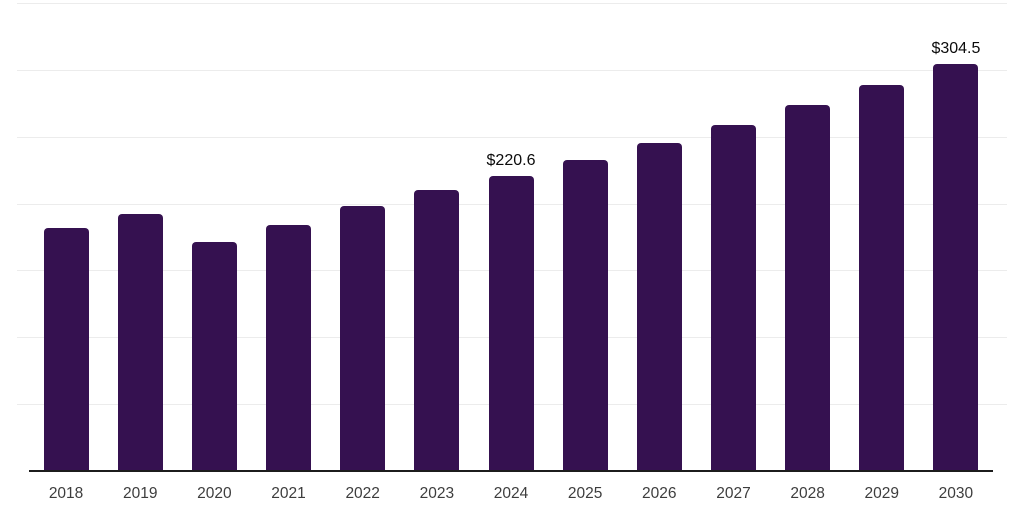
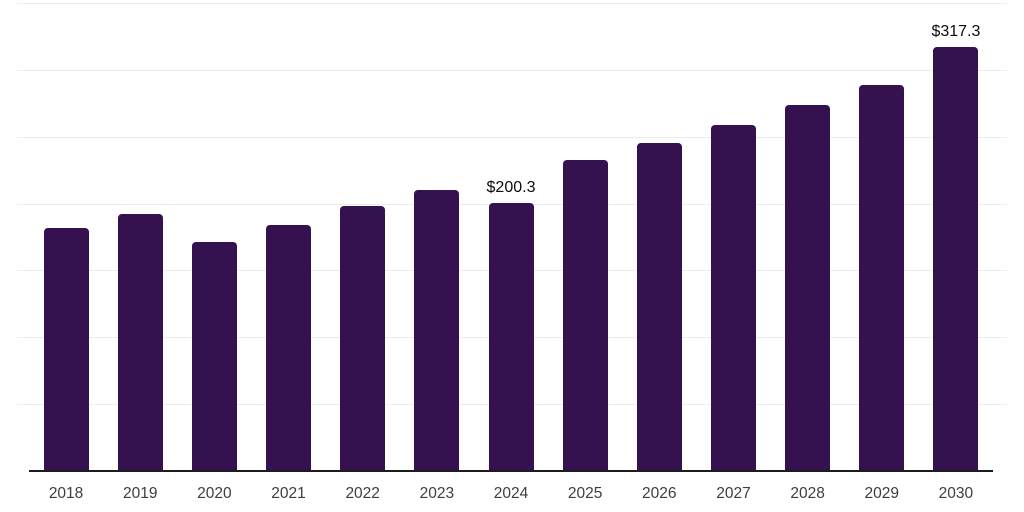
2024: $220.6 -> $200.3
2030: $304.5 -> $317.3
